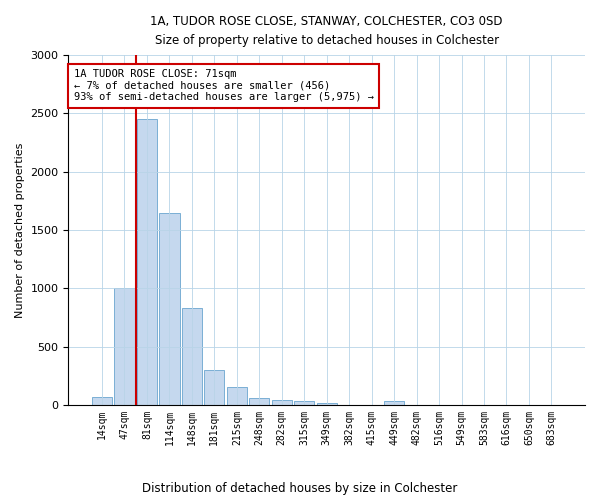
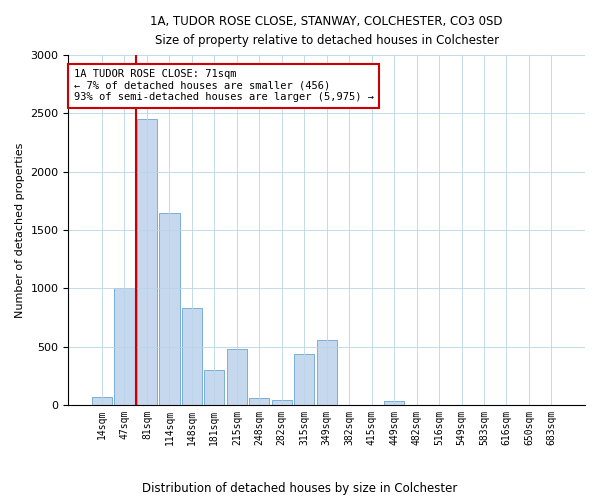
215sqm: 150 -> 480
315sqm: 30 -> 440
349sqm: 20 -> 560
